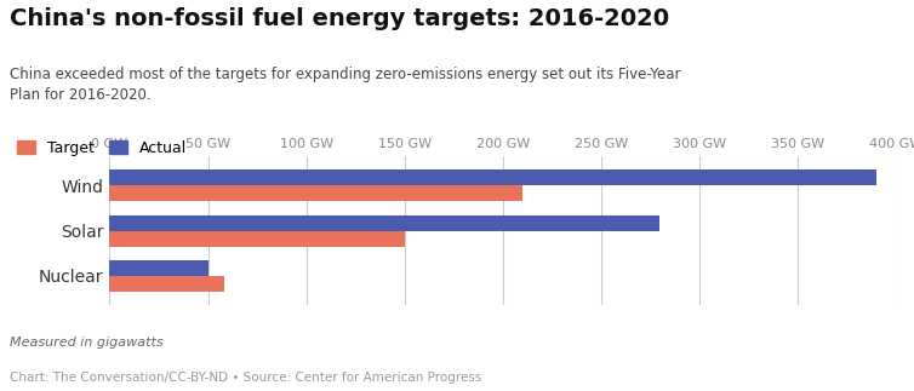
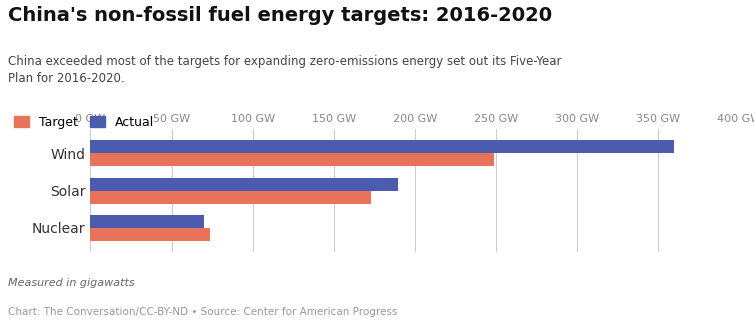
Actual/Wind: 390 GW -> 360 GW
Target/Wind: 210 GW -> 249 GW
Actual/Solar: 280 GW -> 190 GW
Target/Solar: 150 GW -> 173 GW
Actual/Nuclear: 50 GW -> 70 GW
Target/Nuclear: 58 GW -> 74 GW
